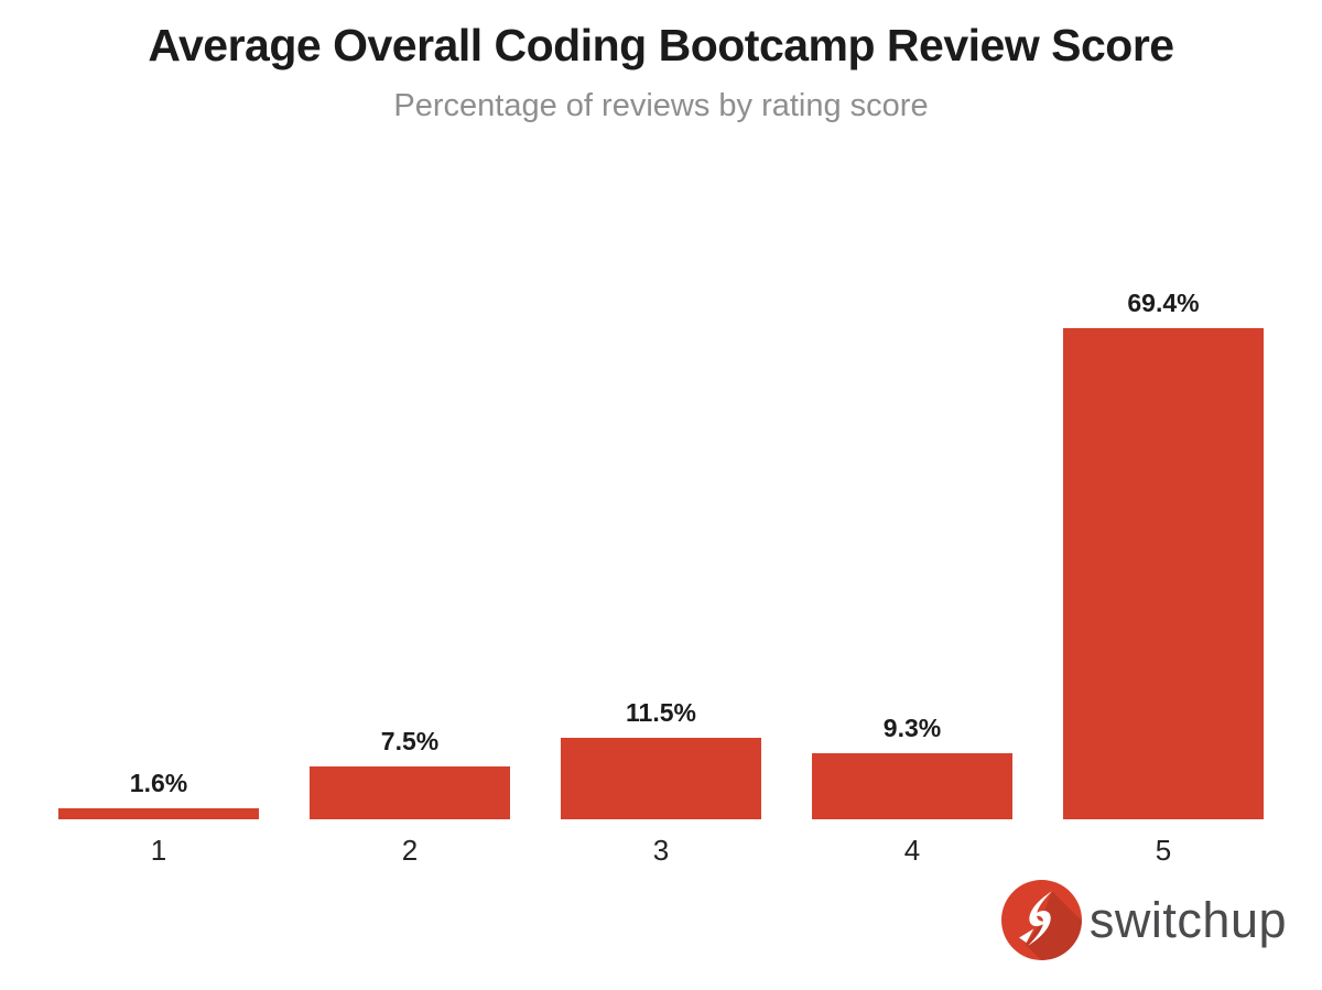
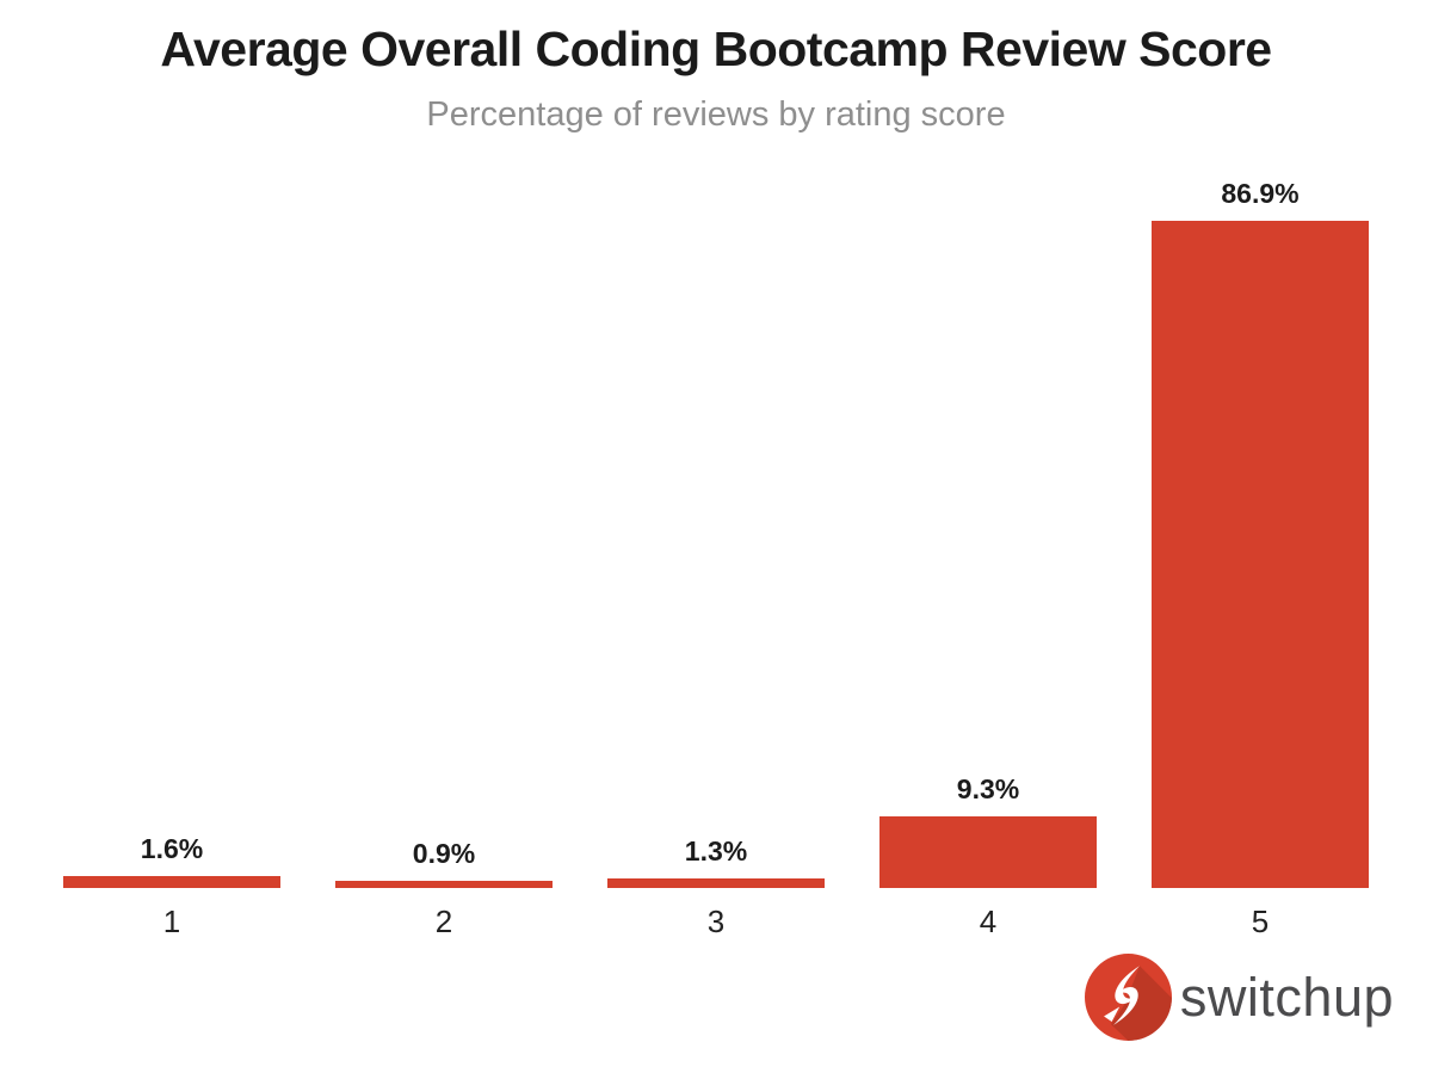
2: 7.5% -> 0.9%
3: 11.5% -> 1.3%
5: 69.4% -> 86.9%
